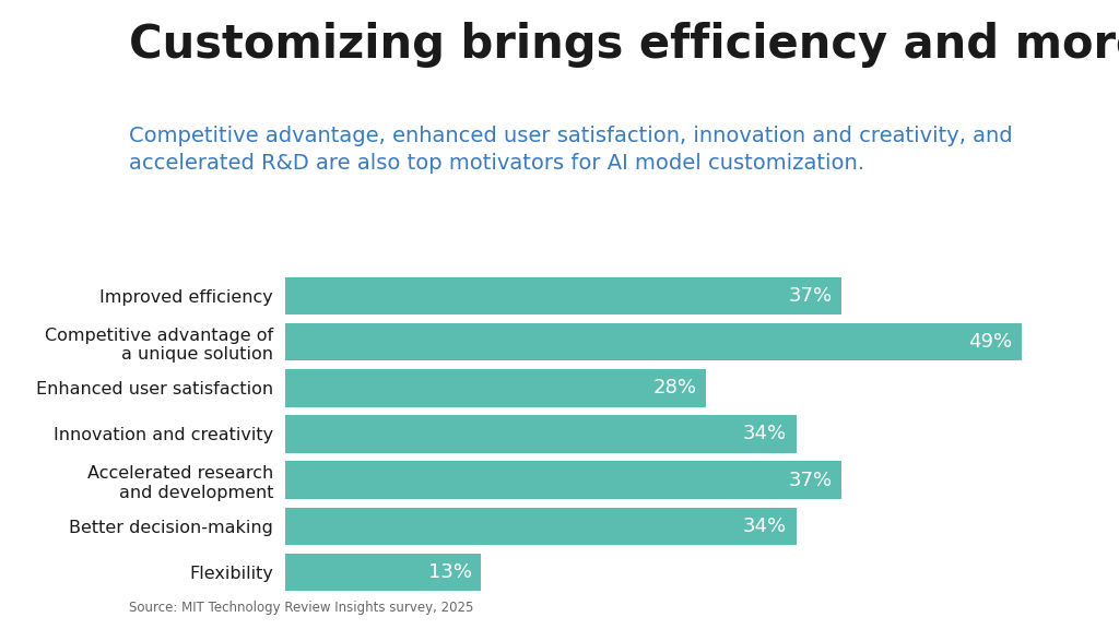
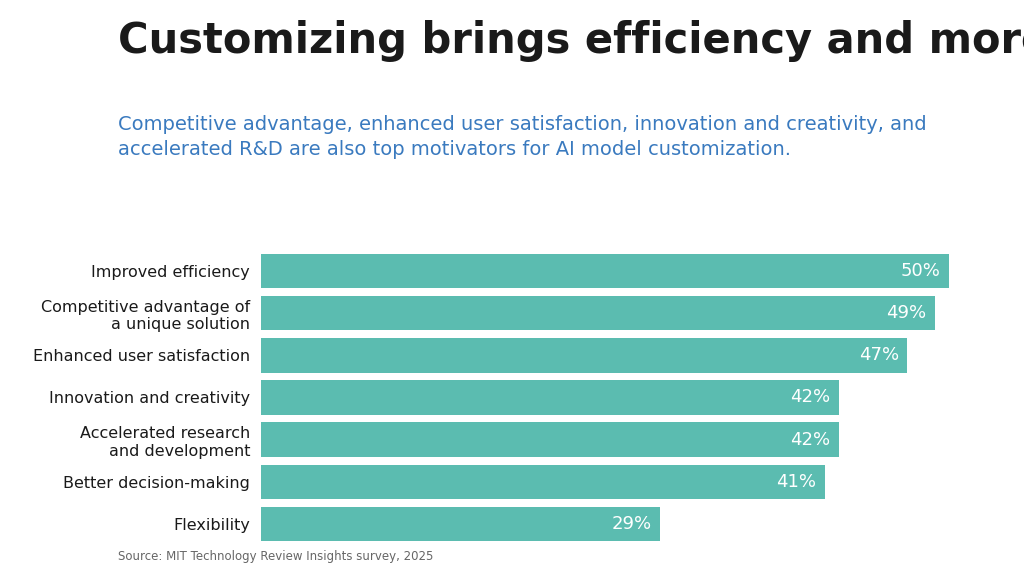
Improved efficiency: 37% -> 50%
Enhanced user satisfaction: 28% -> 47%
Innovation and creativity: 34% -> 42%
Accelerated research and development: 37% -> 42%
Better decision-making: 34% -> 41%
Flexibility: 13% -> 29%
